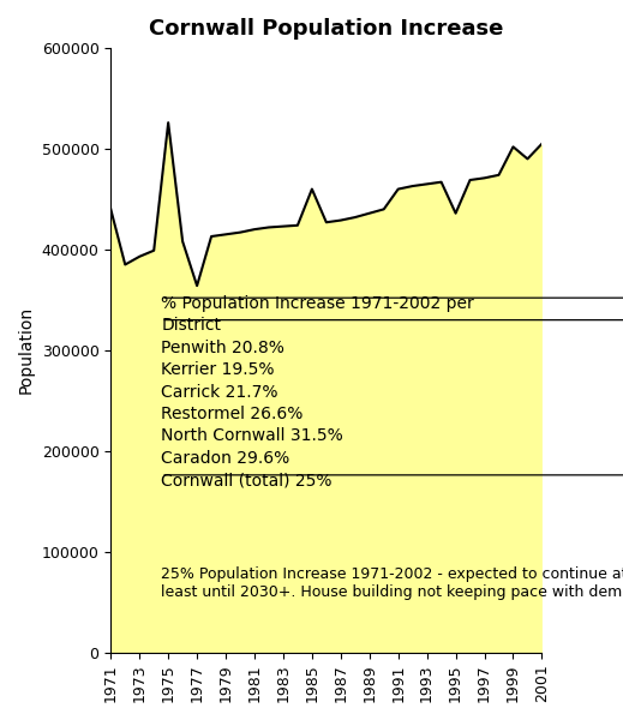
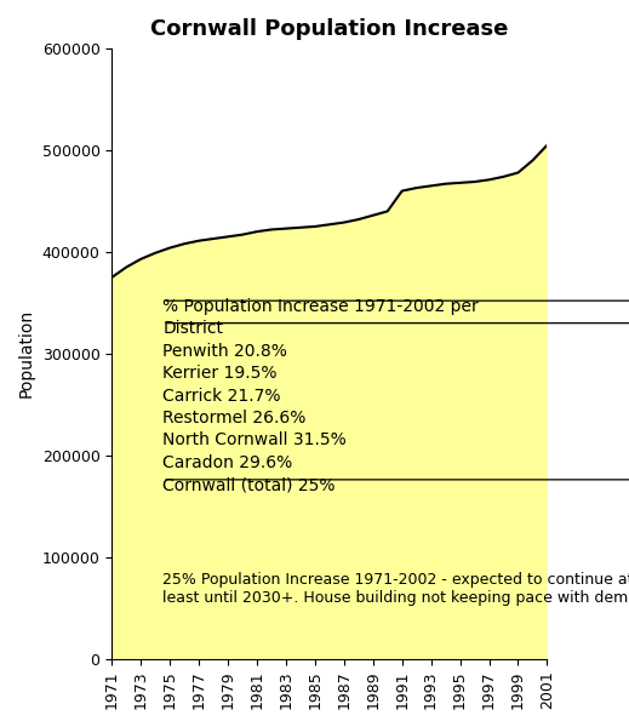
1971: 440000 -> 375000
1975: 526000 -> 404000
1977: 364000 -> 411000
1985: 460000 -> 425000
1995: 436000 -> 468000
1999: 502000 -> 478000
